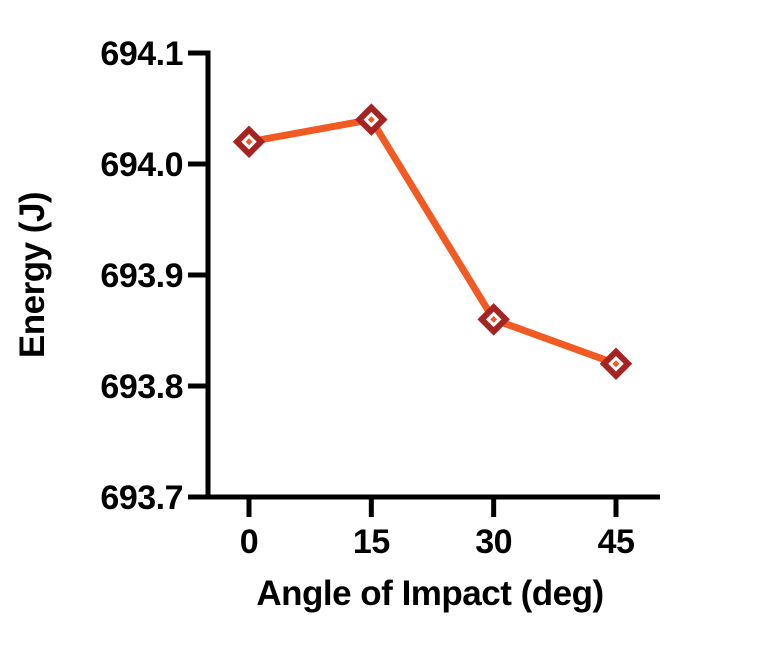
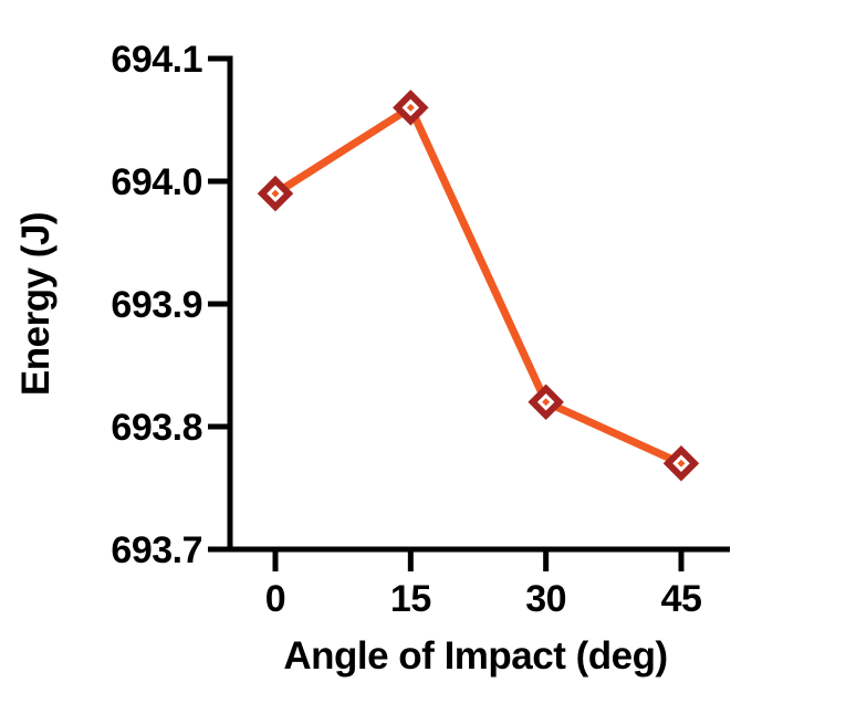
0: 694.02 -> 693.99
15: 694.04 -> 694.06
30: 693.86 -> 693.82
45: 693.82 -> 693.77
